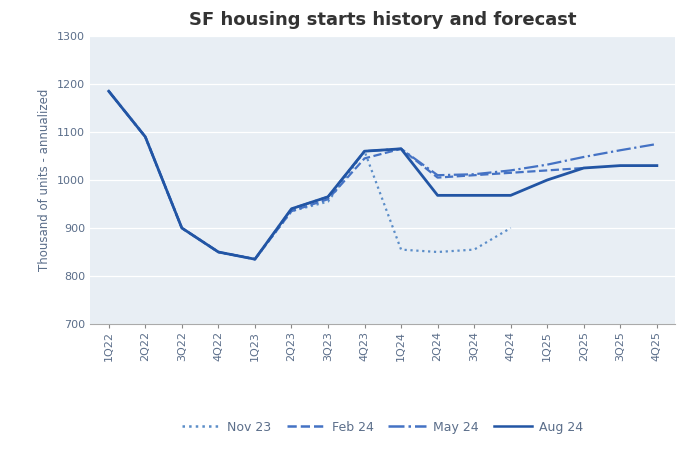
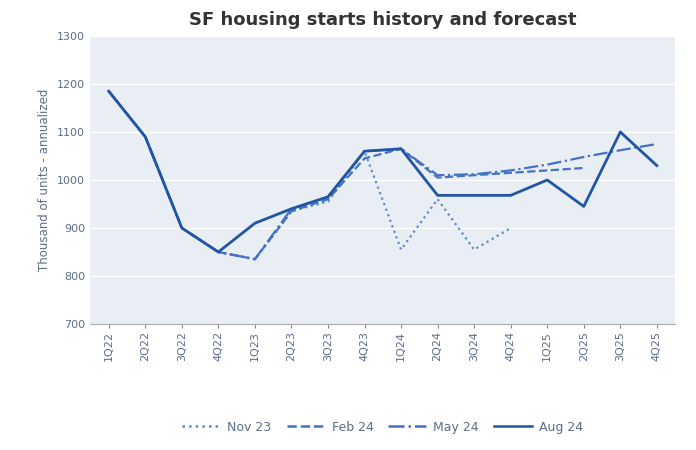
Aug 24/1Q23: 835 -> 910
Nov 23/2Q24: 850 -> 960
Aug 24/2Q25: 1025 -> 945
Aug 24/3Q25: 1030 -> 1100
